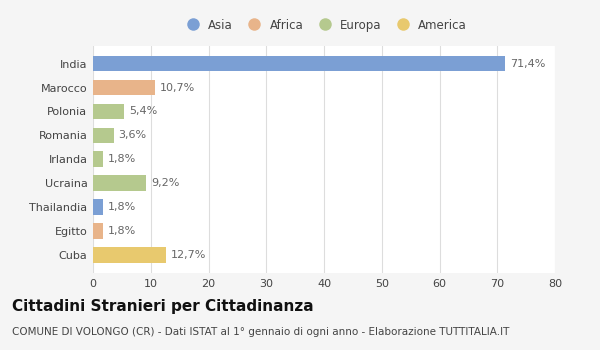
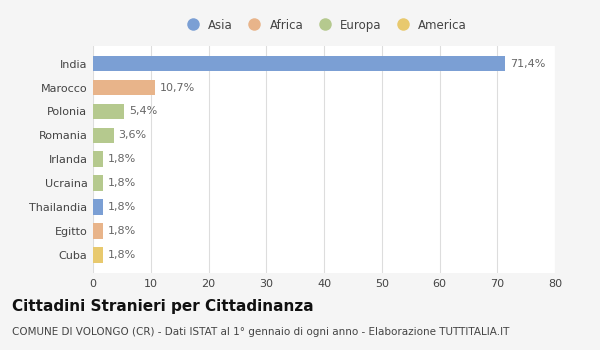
Ucraina: 9,2% -> 1,8%
Cuba: 12,7% -> 1,8%
